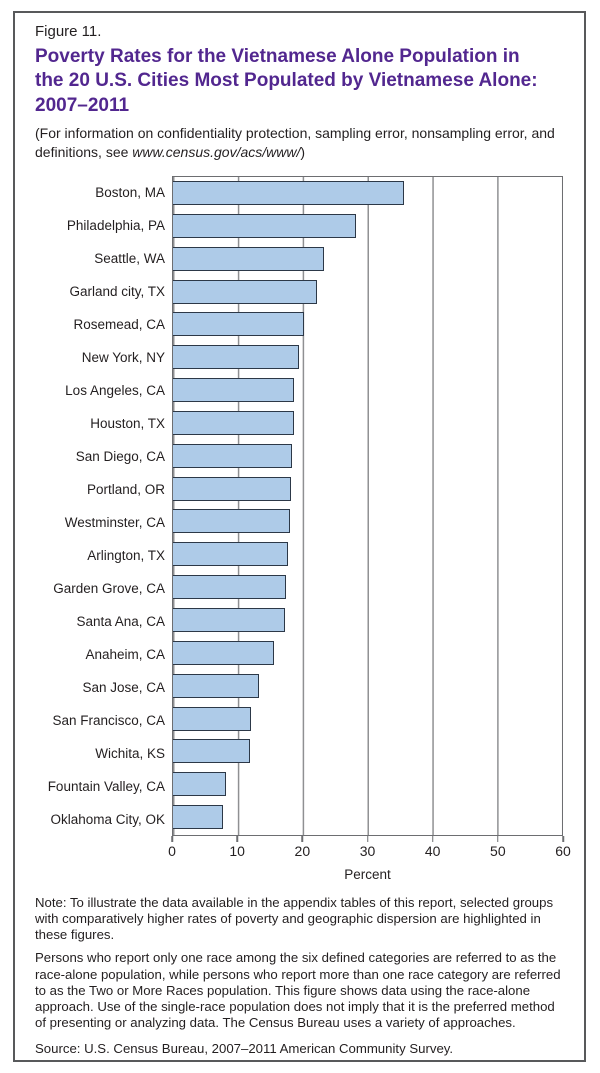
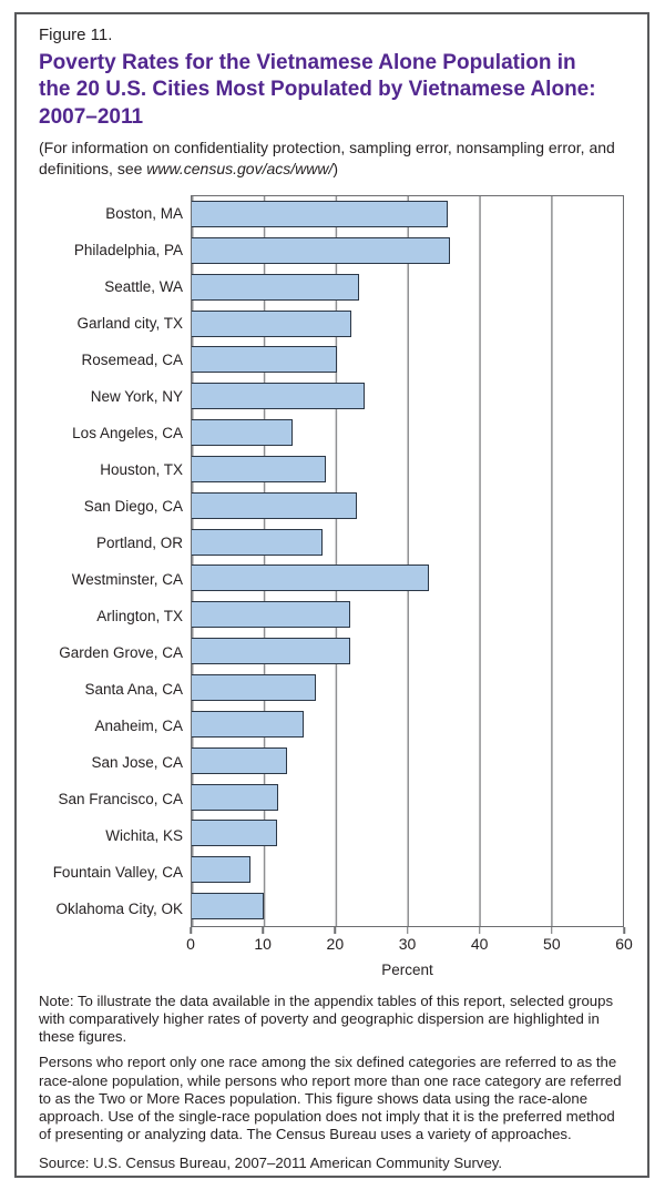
Philadelphia, PA: 28 -> 36
New York, NY: 19 -> 24
Los Angeles, CA: 19 -> 14
San Diego, CA: 18 -> 23
Westminster, CA: 18 -> 33
Arlington, TX: 18 -> 22
Garden Grove, CA: 17 -> 22
Oklahoma City, OK: 8 -> 10
